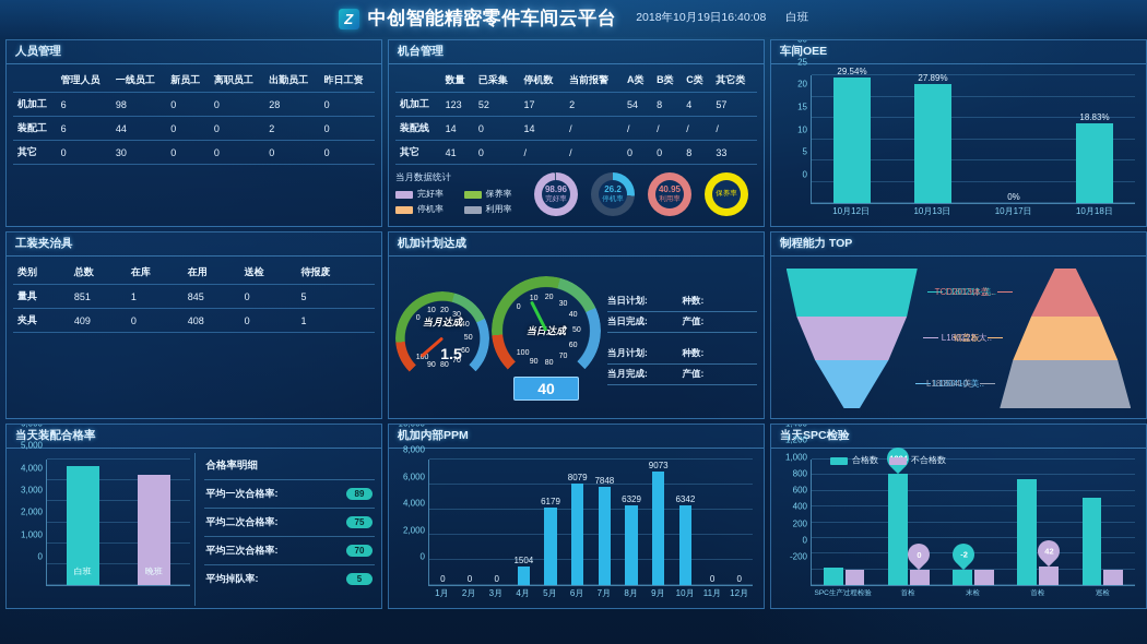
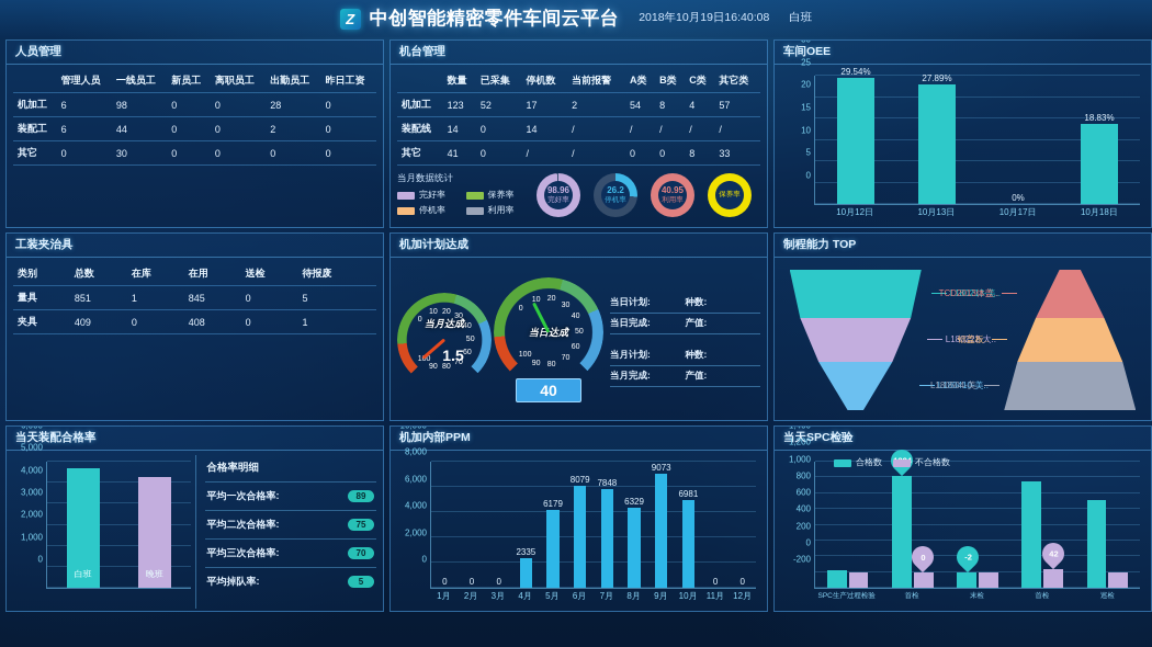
机加内部PPM/4月: 1504 -> 2335
机加内部PPM/10月: 6342 -> 6981
